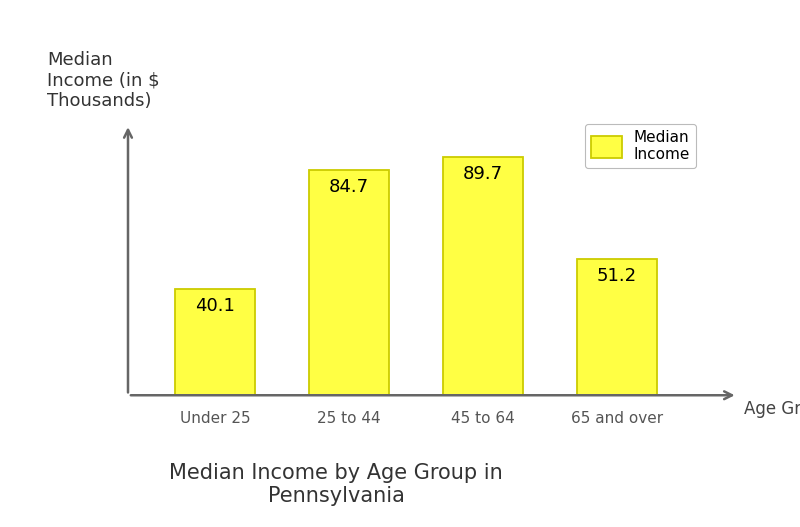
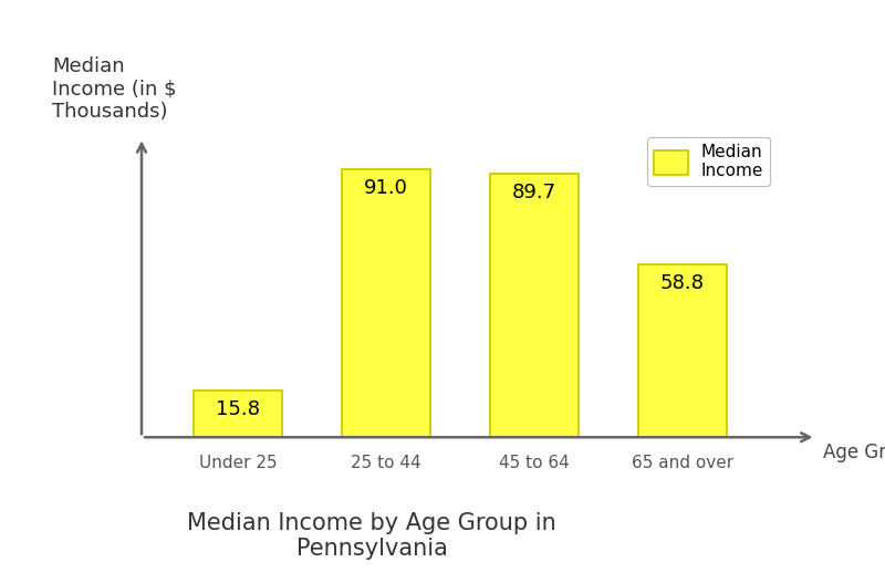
Under 25: 40.1 -> 15.8
25 to 44: 84.7 -> 91.0
65 and over: 51.2 -> 58.8
